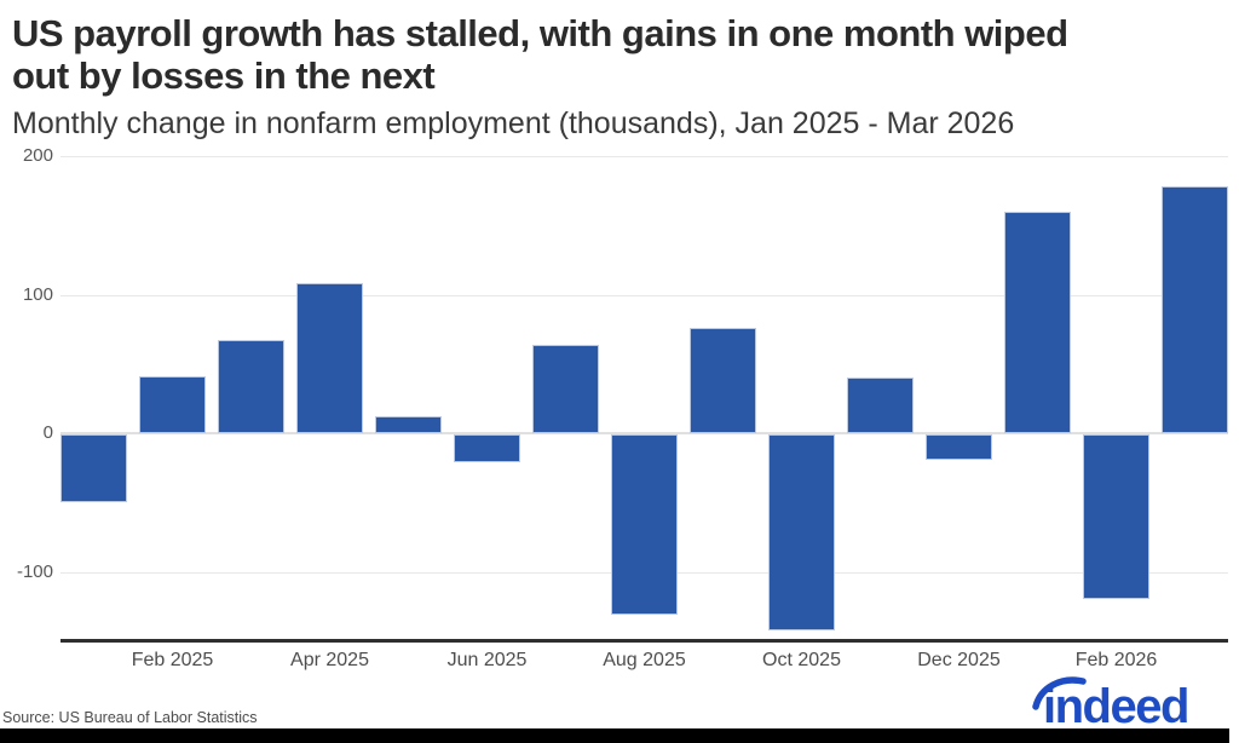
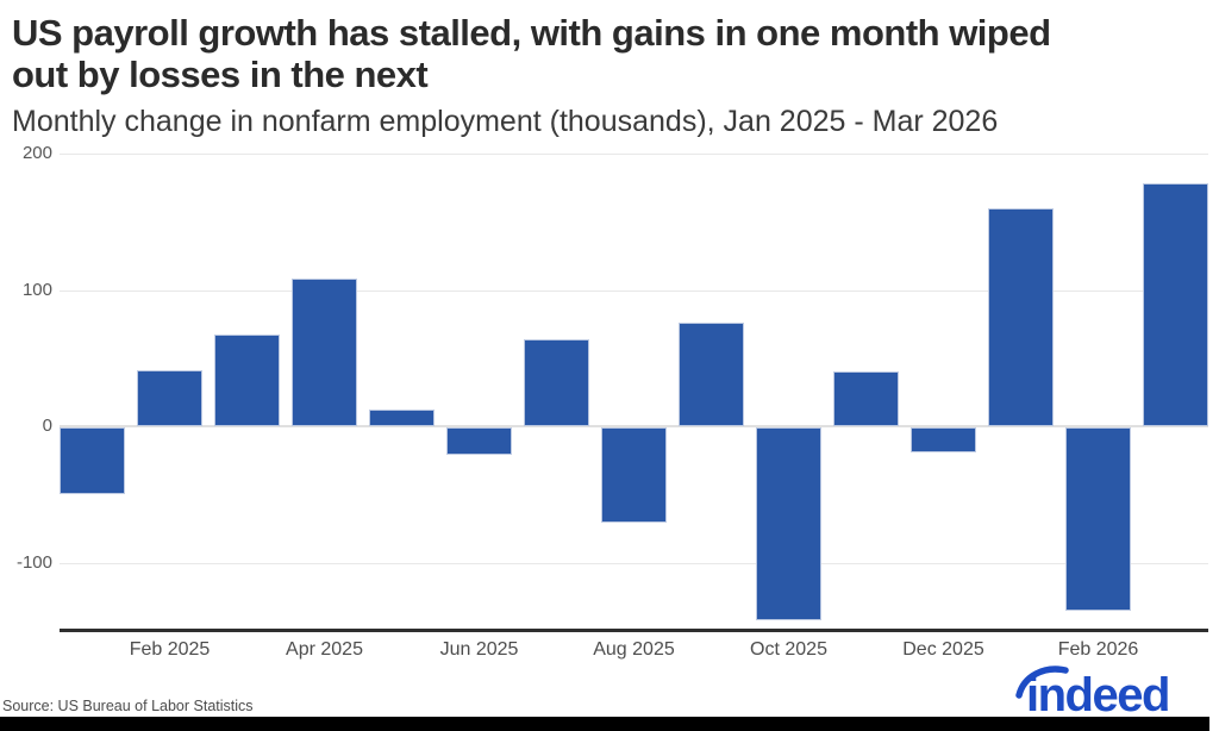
Aug 2025: -130 -> -70
Feb 2026: -119 -> -134
